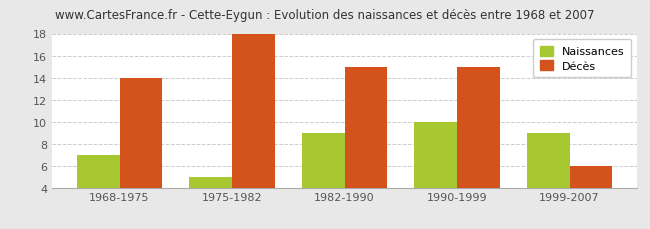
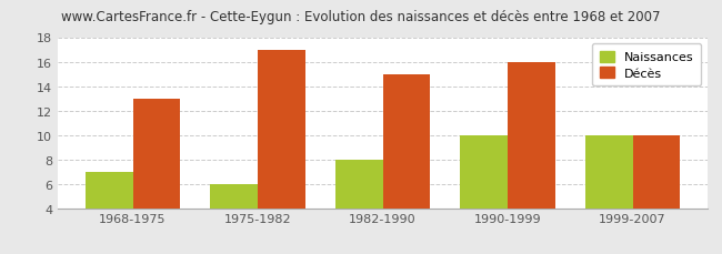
Décès/1968-1975: 14 -> 13
Naissances/1975-1982: 5 -> 6
Décès/1975-1982: 18 -> 17
Naissances/1982-1990: 9 -> 8
Décès/1990-1999: 15 -> 16
Naissances/1999-2007: 9 -> 10
Décès/1999-2007: 6 -> 10
